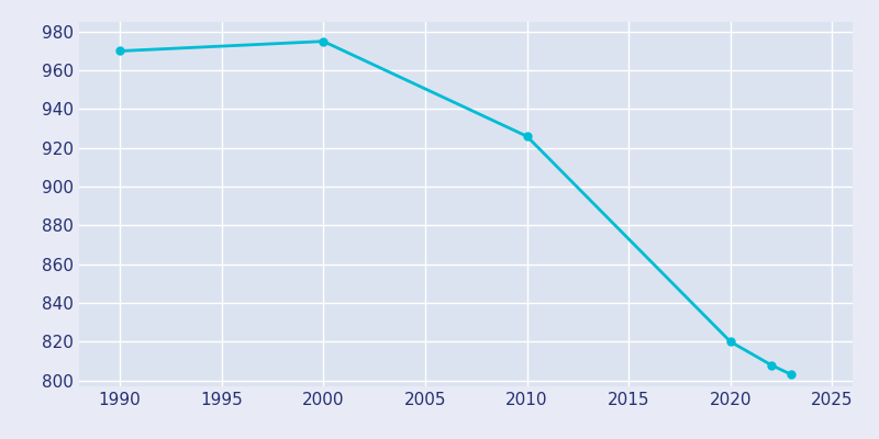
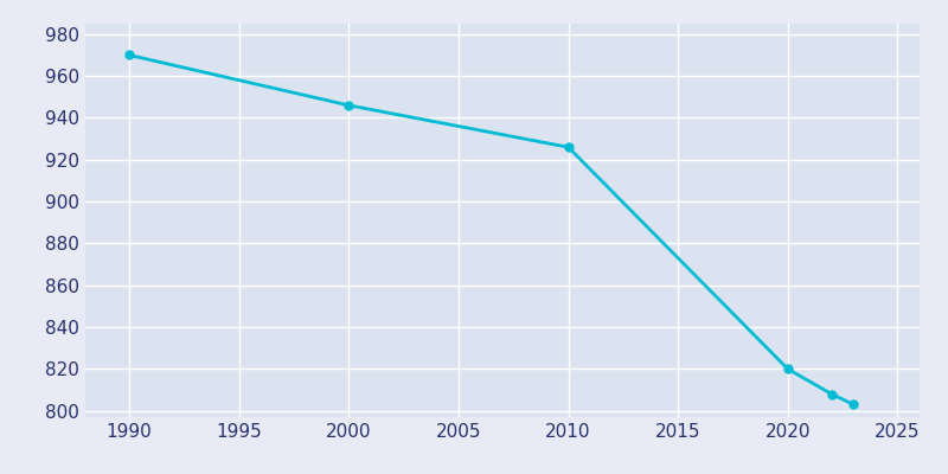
2000: 975 -> 946
